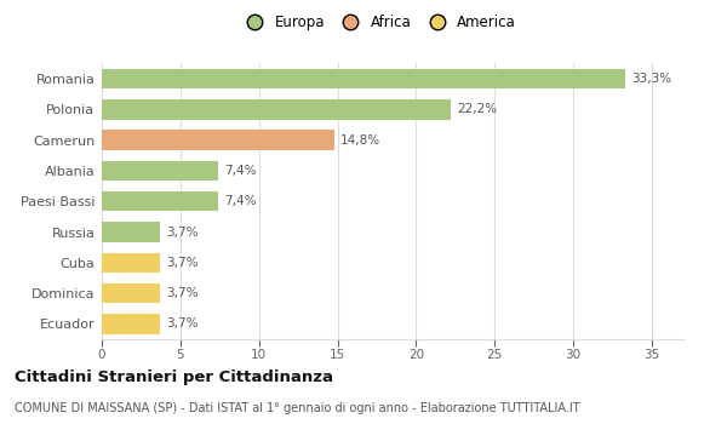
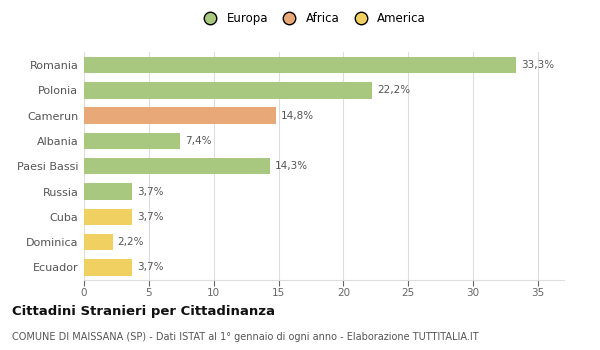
Paesi Bassi: 7,4% -> 14,3%
Dominica: 3,7% -> 2,2%
